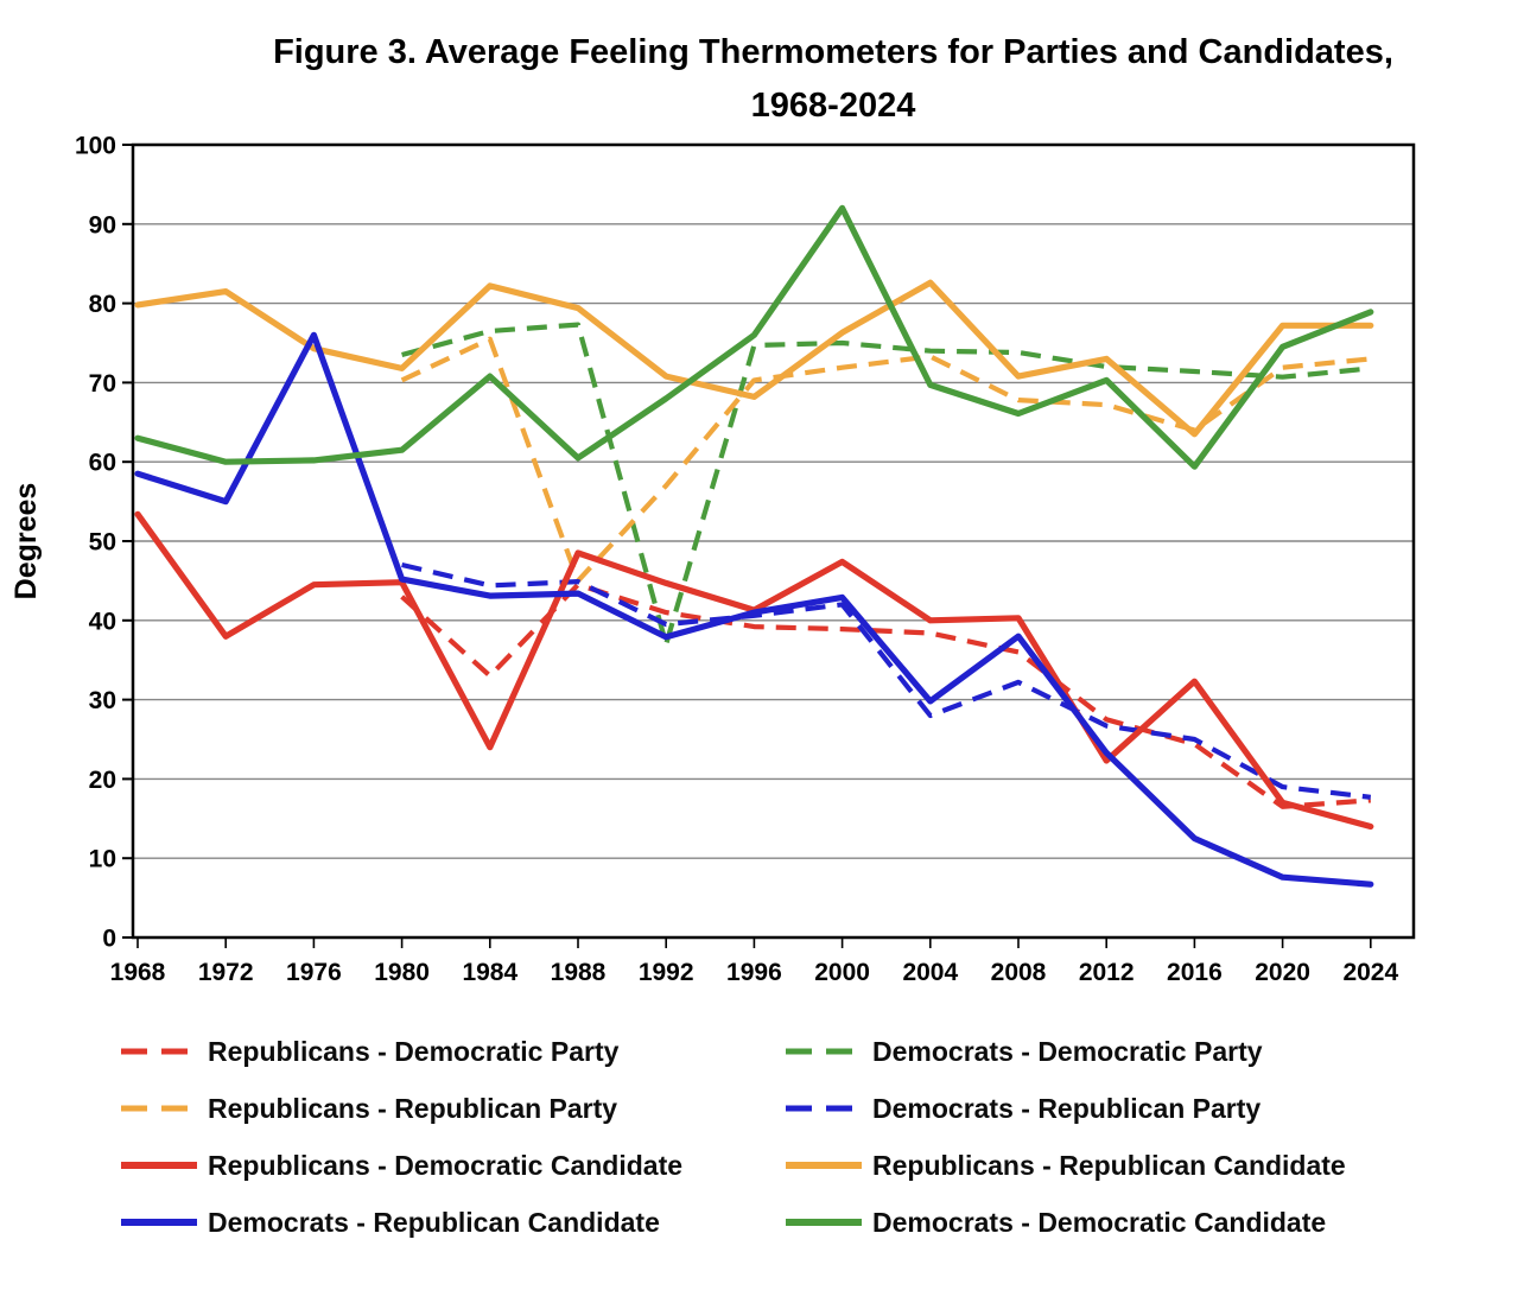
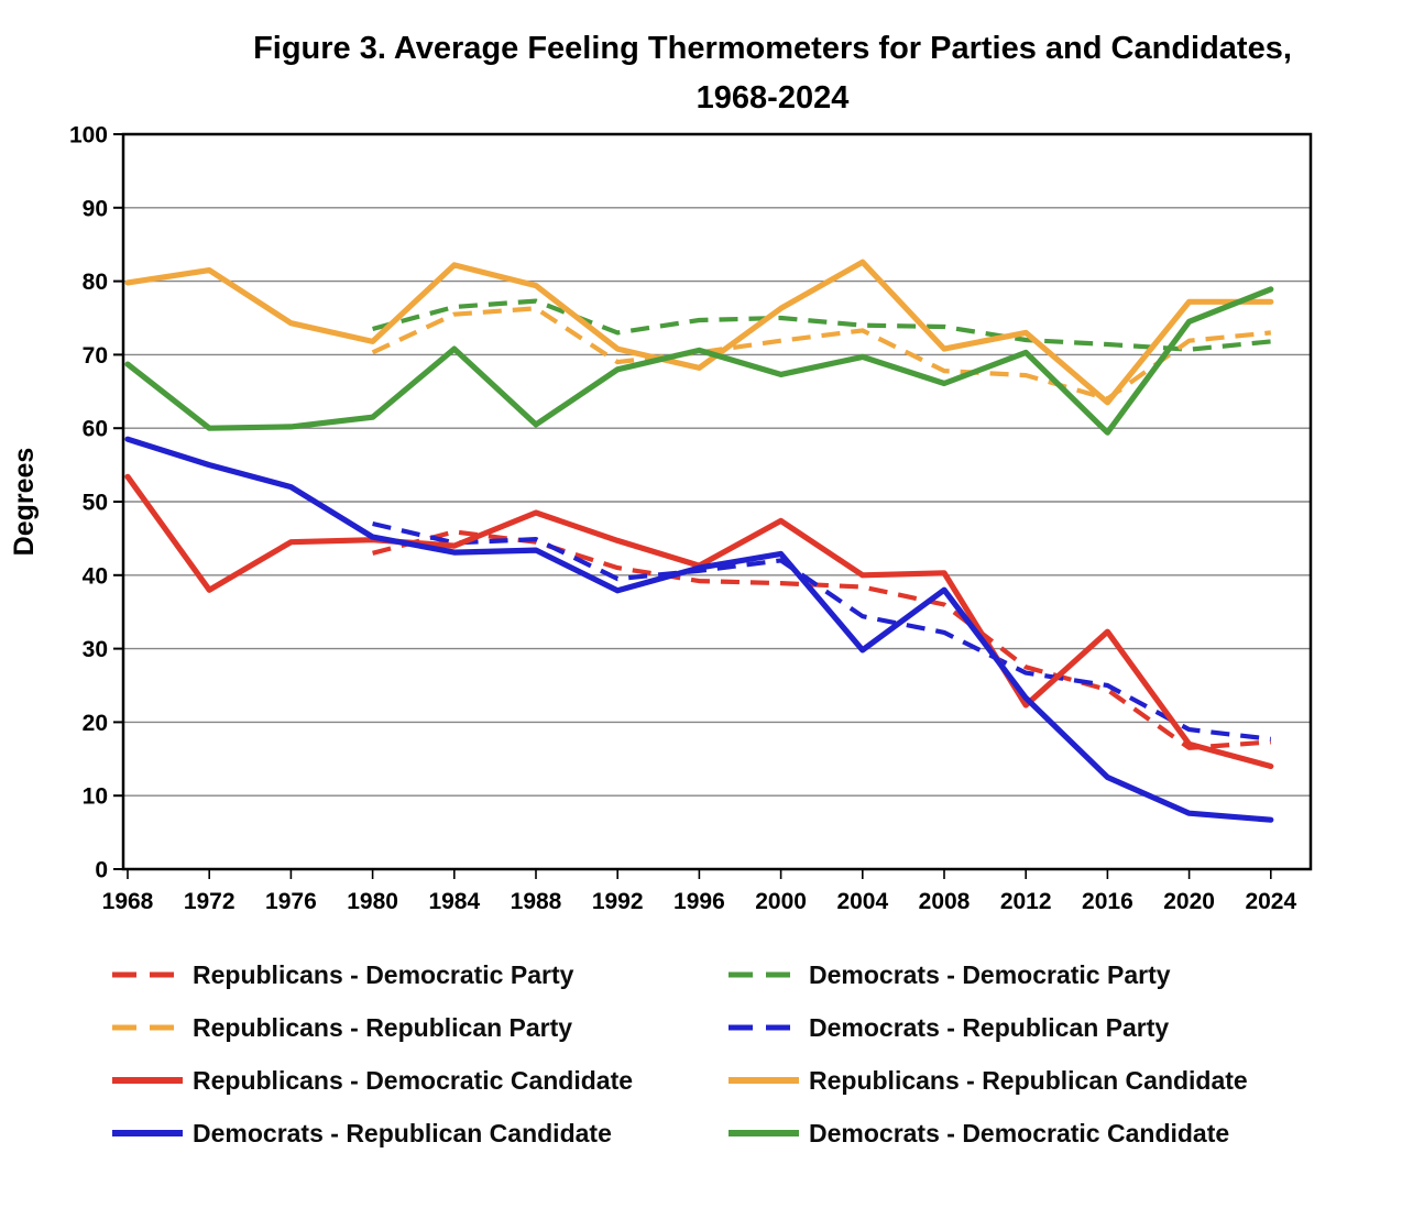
Democrats - Democratic Candidate/1968: 63 -> 69
Democrats - Republican Candidate/1976: 76 -> 52
Republicans - Democratic Party/1984: 33 -> 46
Republicans - Democratic Candidate/1984: 24 -> 44
Republicans - Republican Party/1988: 45 -> 76
Democrats - Democratic Party/1992: 37 -> 73
Republicans - Republican Party/1992: 57 -> 69
Democrats - Democratic Candidate/1996: 76 -> 71
Democrats - Democratic Candidate/2000: 92 -> 67
Democrats - Republican Party/2004: 28 -> 34
